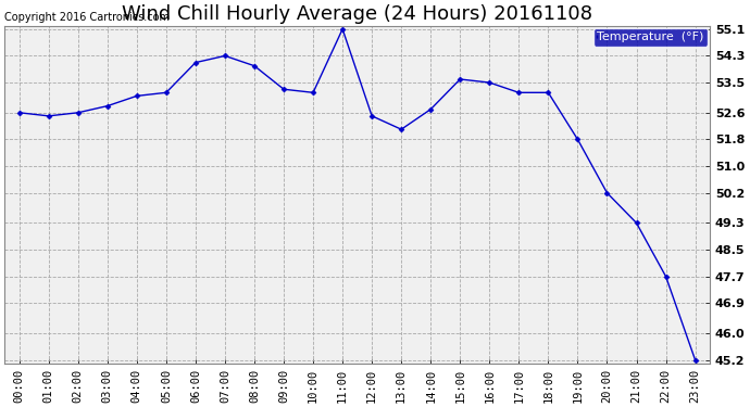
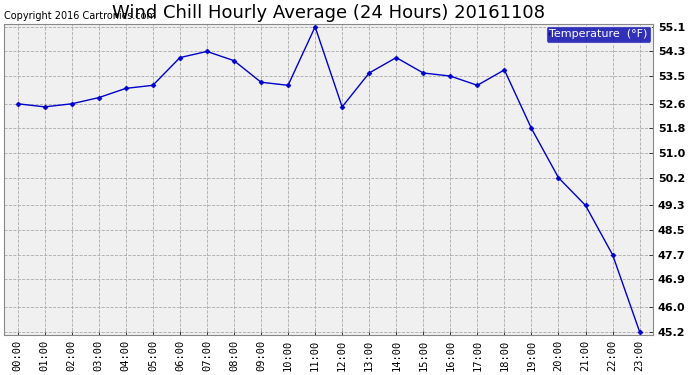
13:00: 52.1 -> 53.6
14:00: 52.7 -> 54.1
18:00: 53.2 -> 53.7
